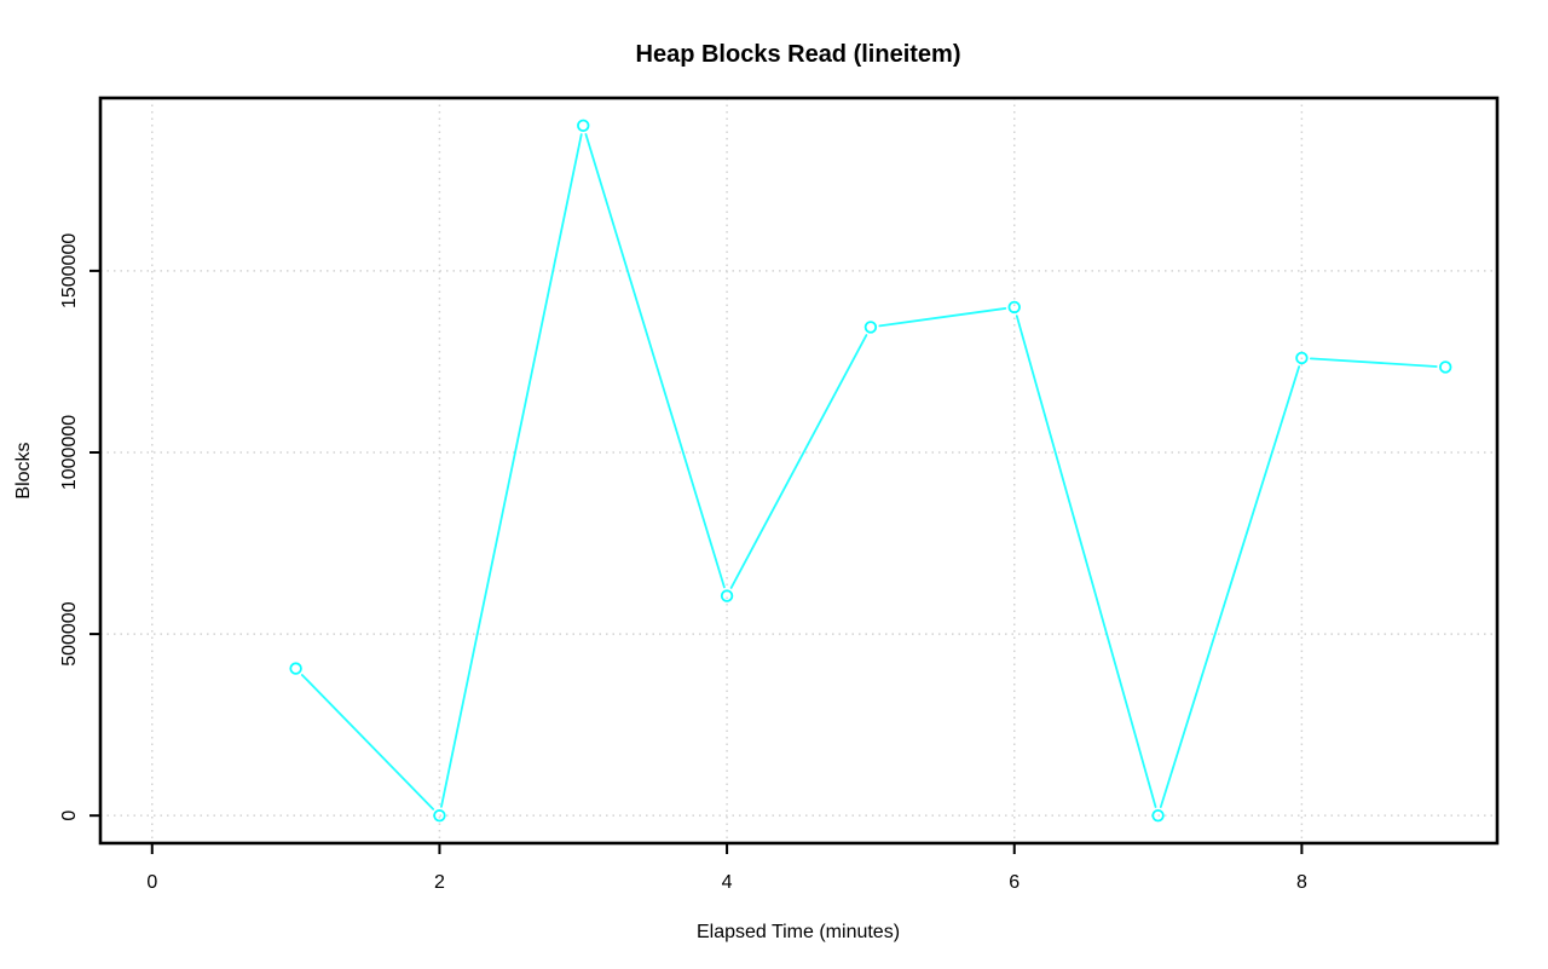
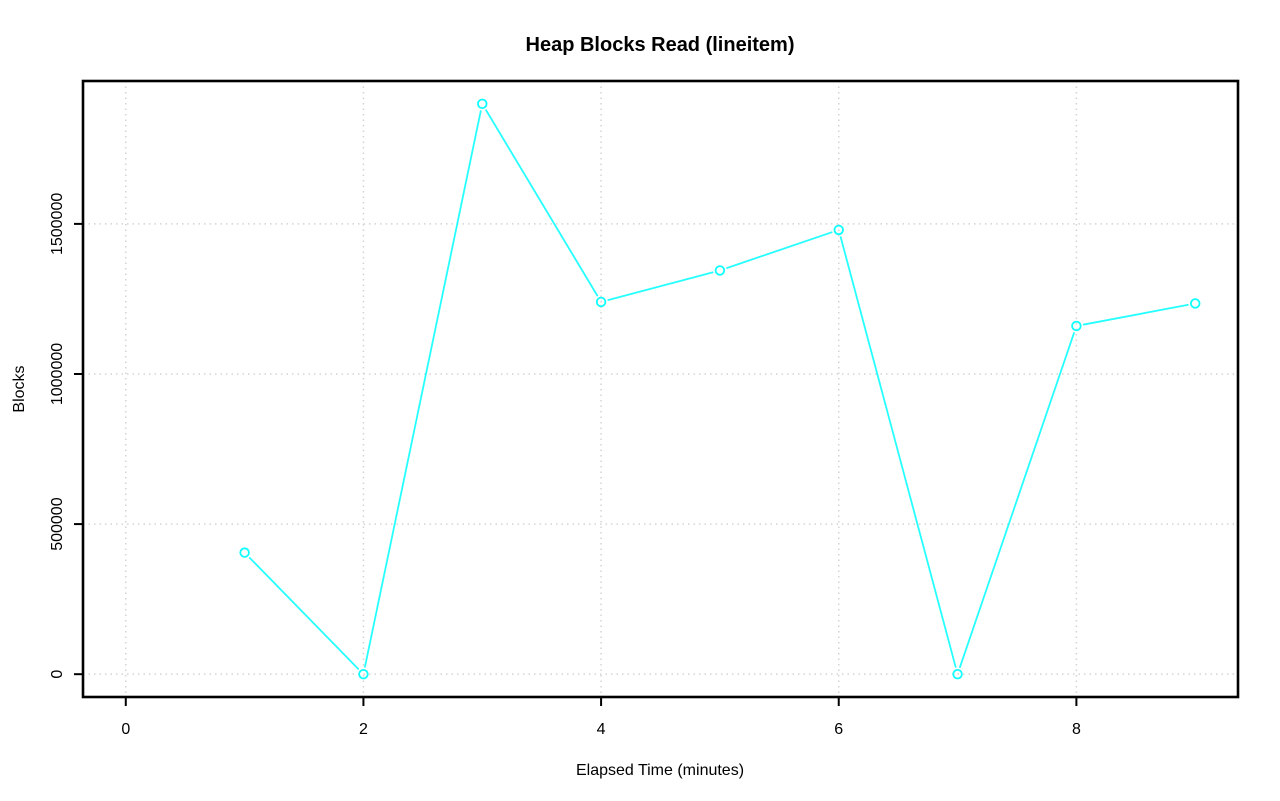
4: 600000 -> 1240000
6: 1400000 -> 1480000
8: 1260000 -> 1160000
